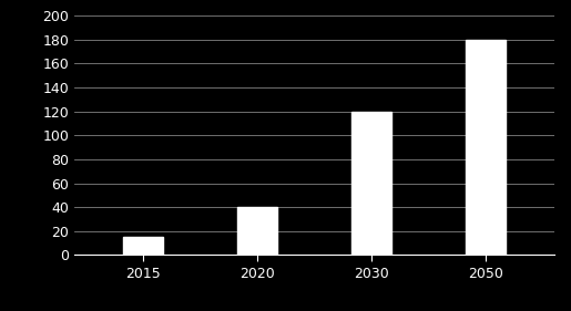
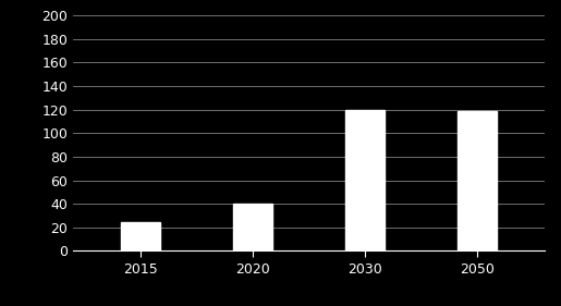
2015: 15 -> 24
2050: 180 -> 119
